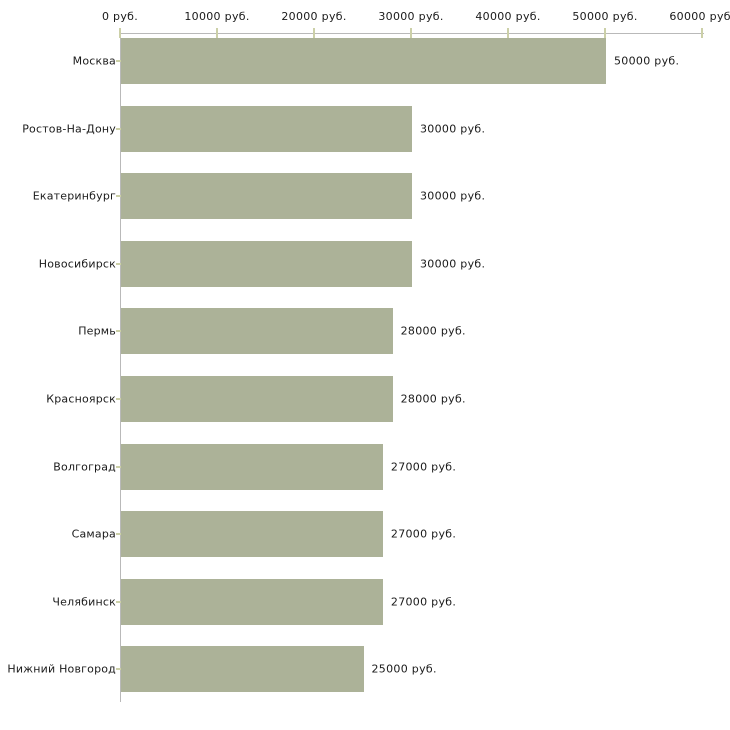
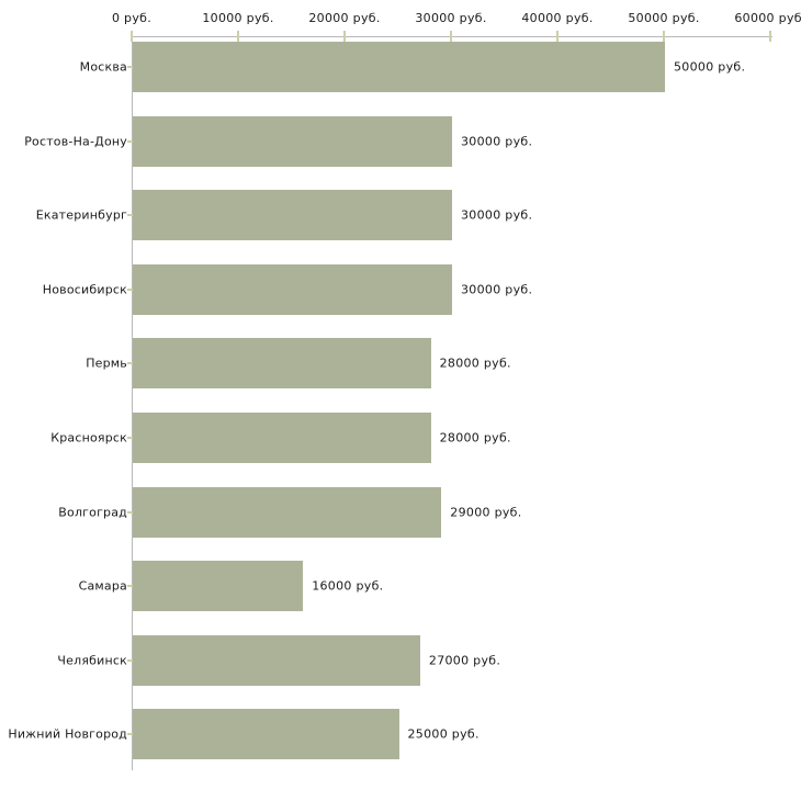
Волгоград: 27000 -> 29000
Самара: 27000 -> 16000
